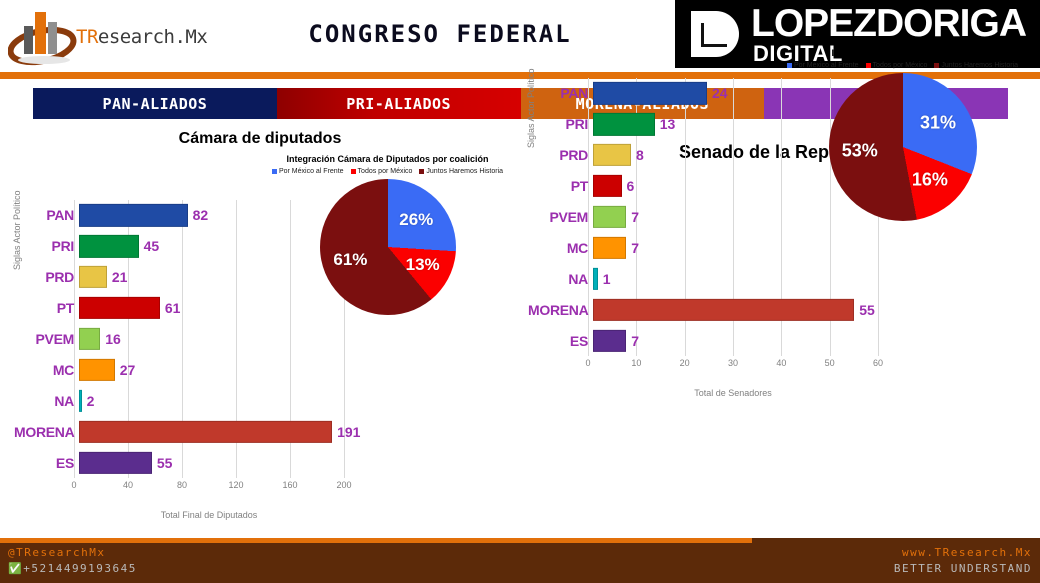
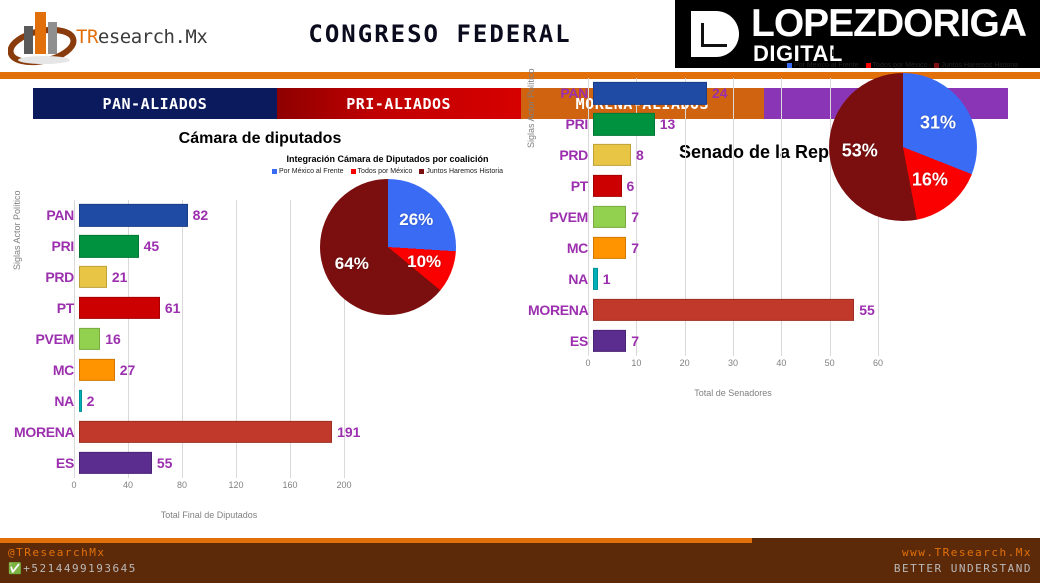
Integración Cámara de Diputados por coalición/Todos por México: 13% -> 10%
Integración Cámara de Diputados por coalición/Juntos Haremos Historia: 61% -> 64%
